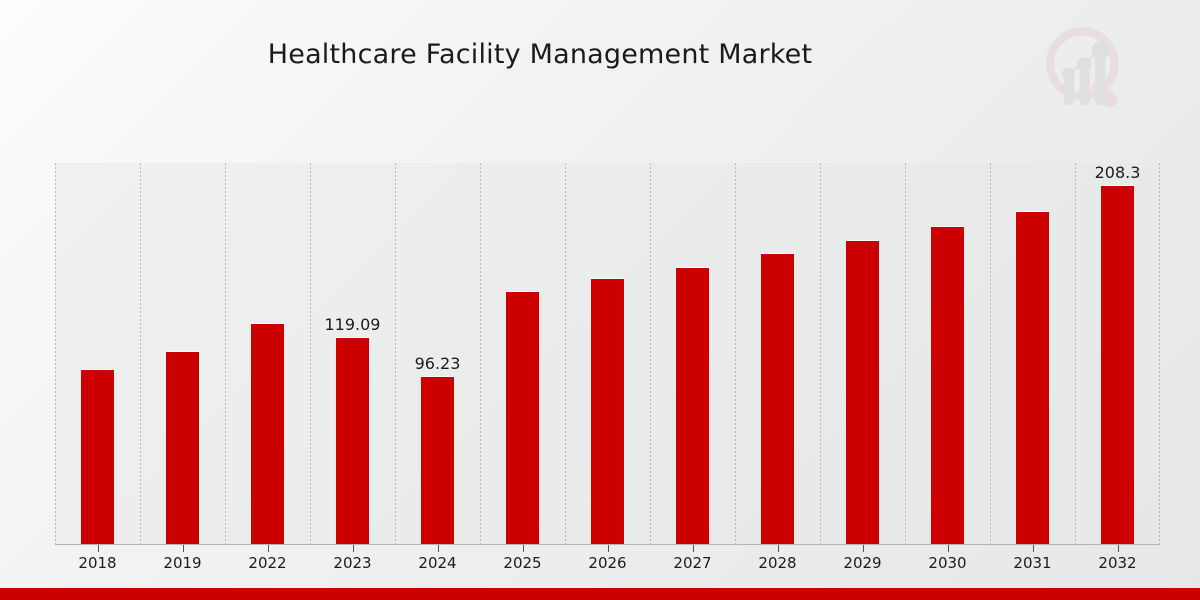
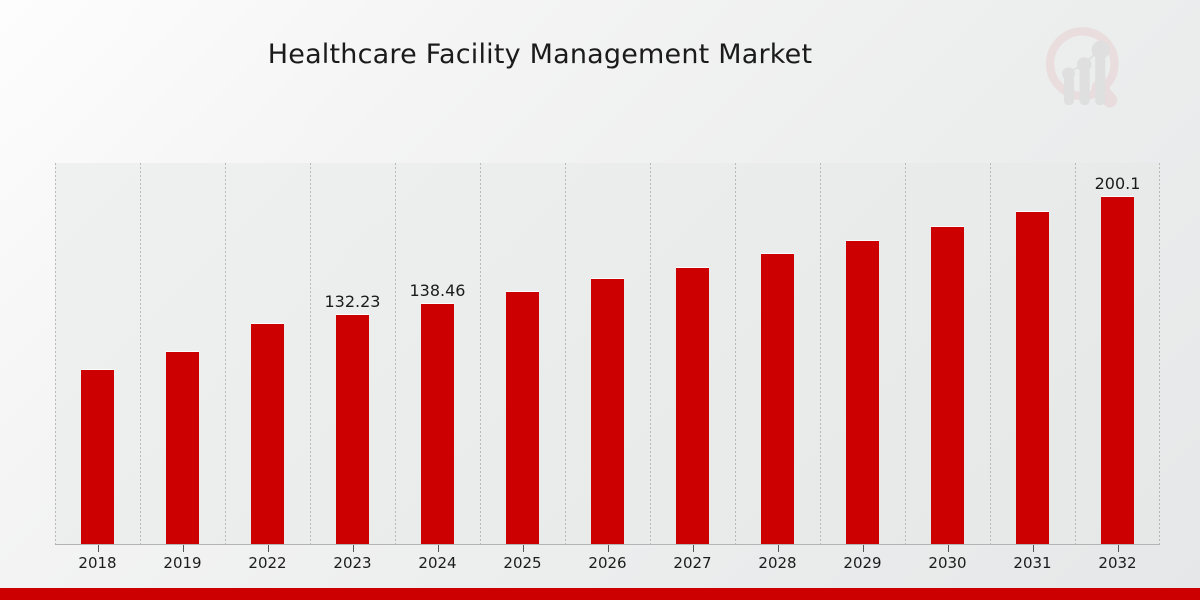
2023: 119.09 -> 132.23
2024: 96.23 -> 138.46
2032: 208.3 -> 200.1
